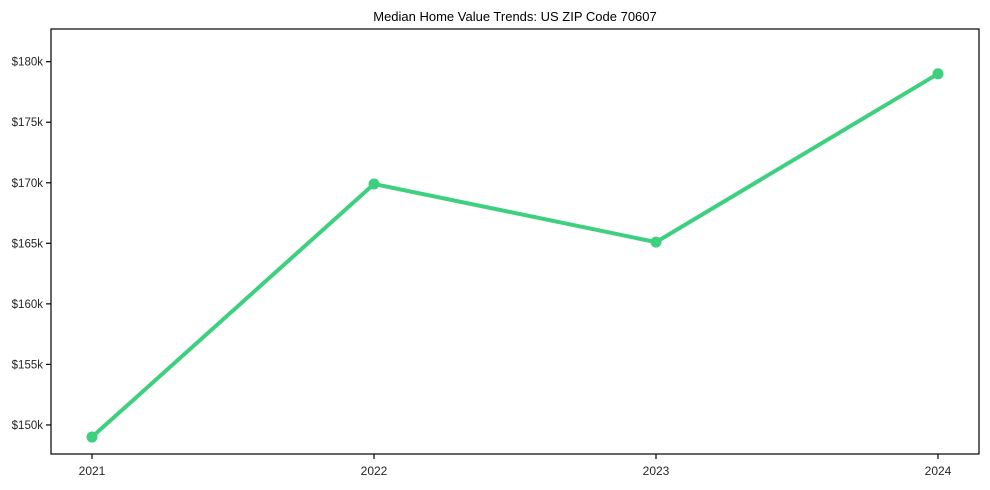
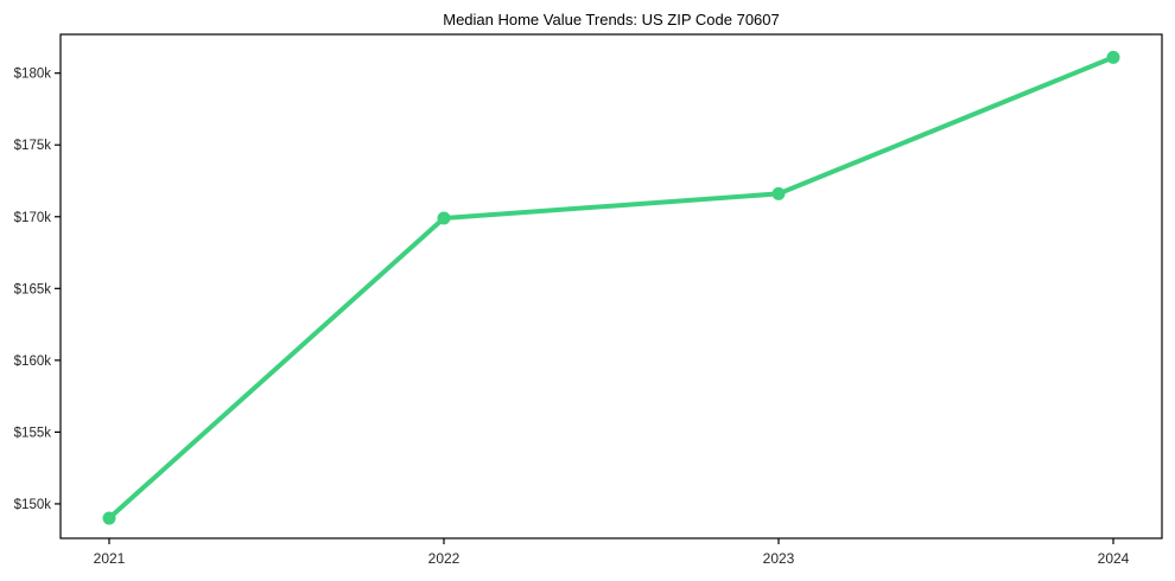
2023: $165.1k -> $171.6k
2024: $179.0k -> $181.1k
